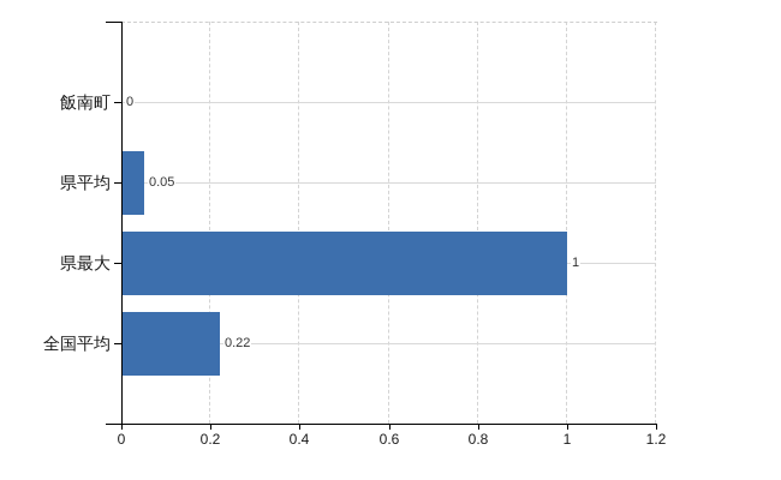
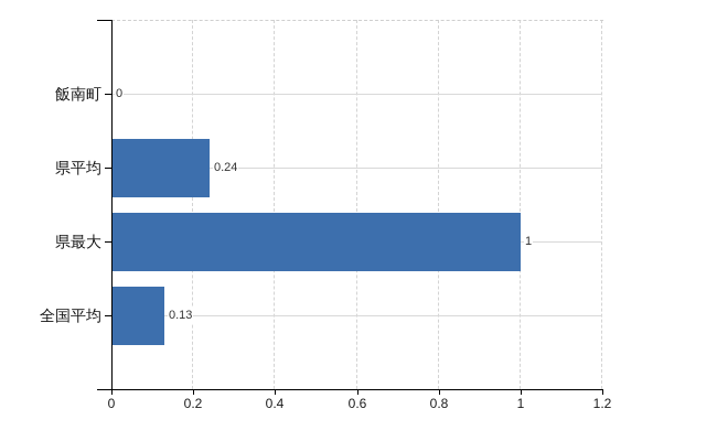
県平均: 0.05 -> 0.24
全国平均: 0.22 -> 0.13
